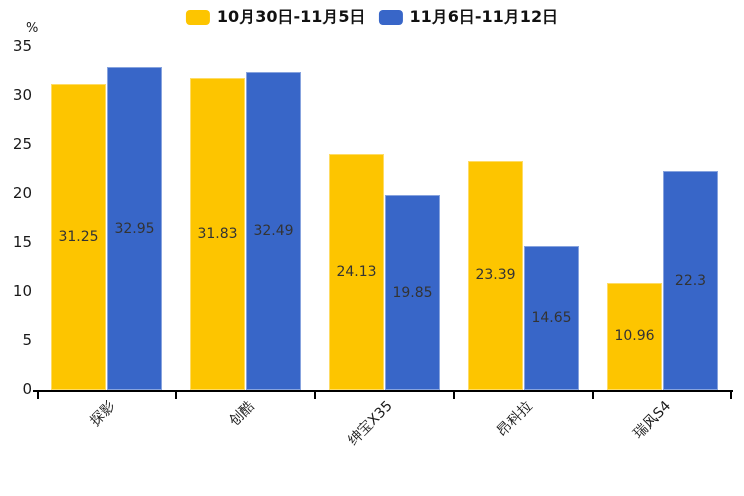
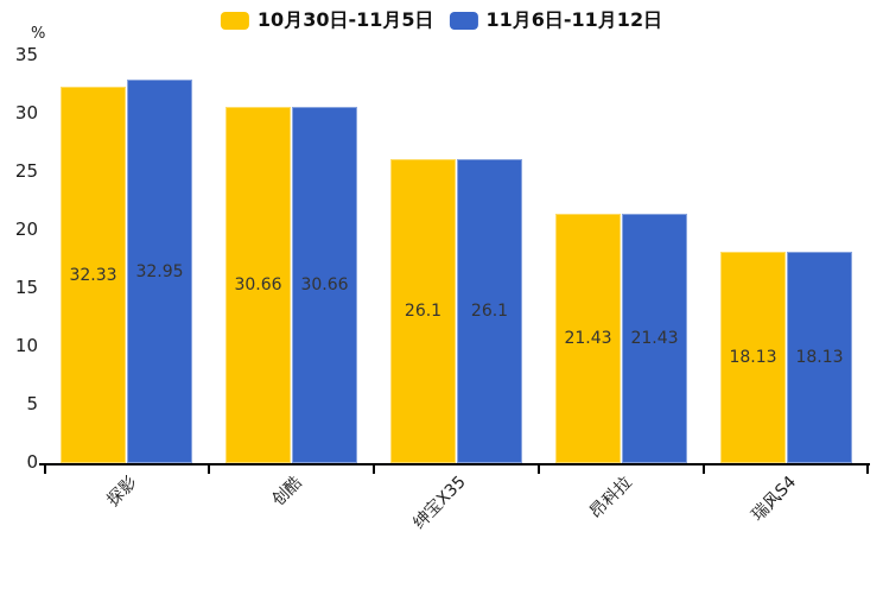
10月30日-11月5日/探影: 31.25 -> 32.33
10月30日-11月5日/创酷: 31.83 -> 30.66
11月6日-11月12日/创酷: 32.49 -> 30.66
10月30日-11月5日/绅宝X35: 24.13 -> 26.1
11月6日-11月12日/绅宝X35: 19.85 -> 26.1
10月30日-11月5日/昂科拉: 23.39 -> 21.43
11月6日-11月12日/昂科拉: 14.65 -> 21.43
10月30日-11月5日/瑞风S4: 10.96 -> 18.13
11月6日-11月12日/瑞风S4: 22.3 -> 18.13
